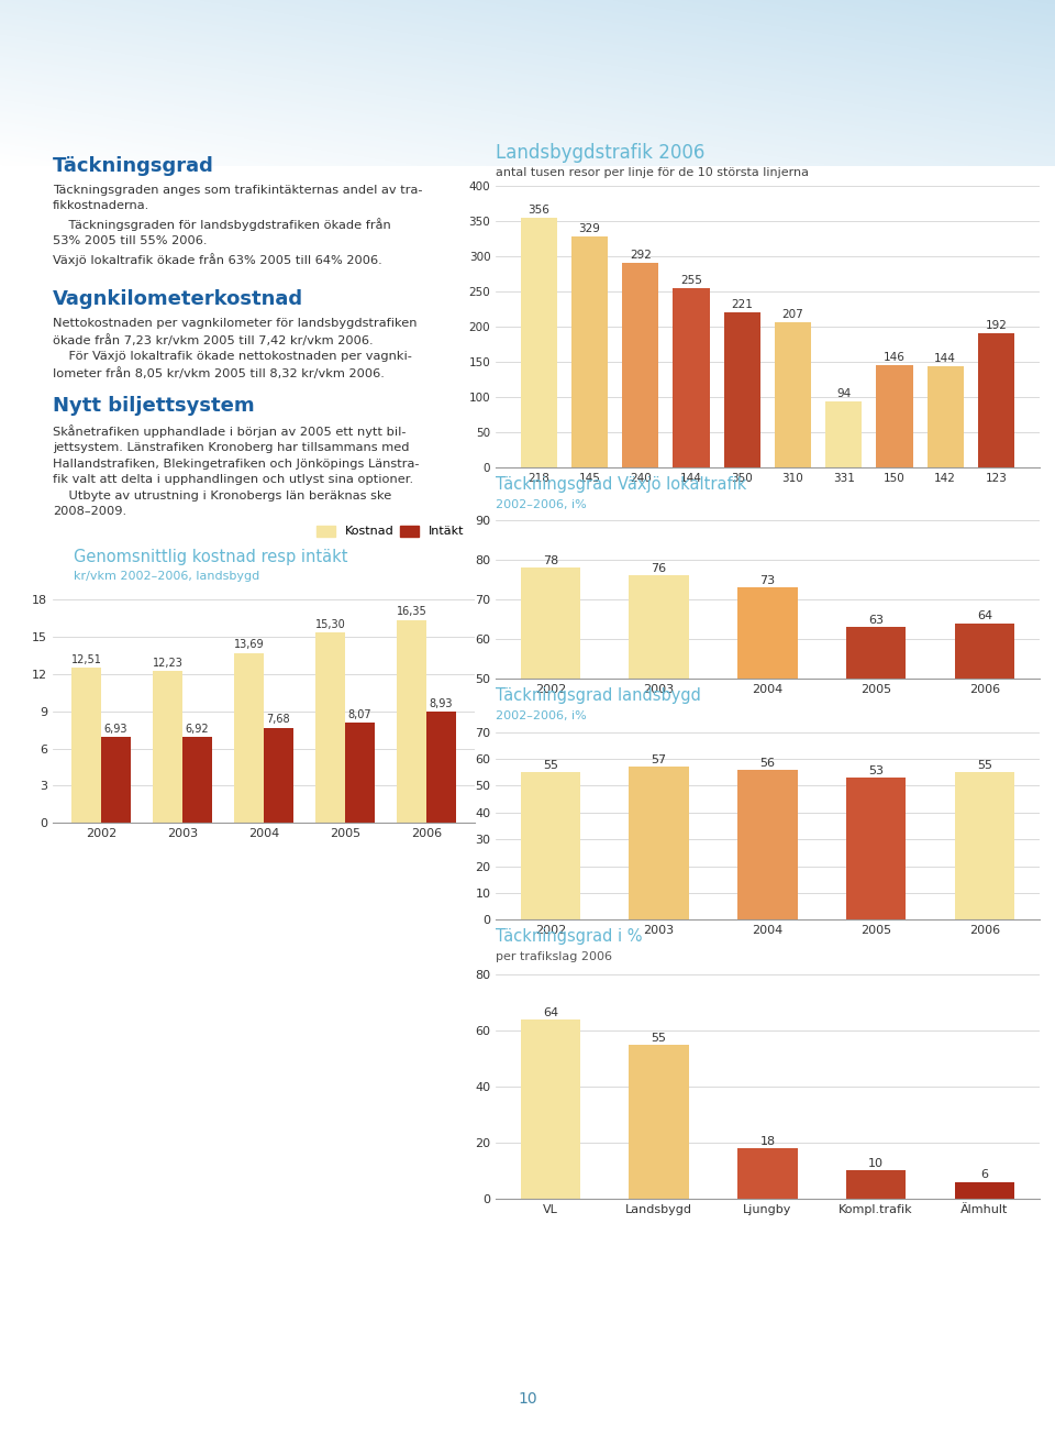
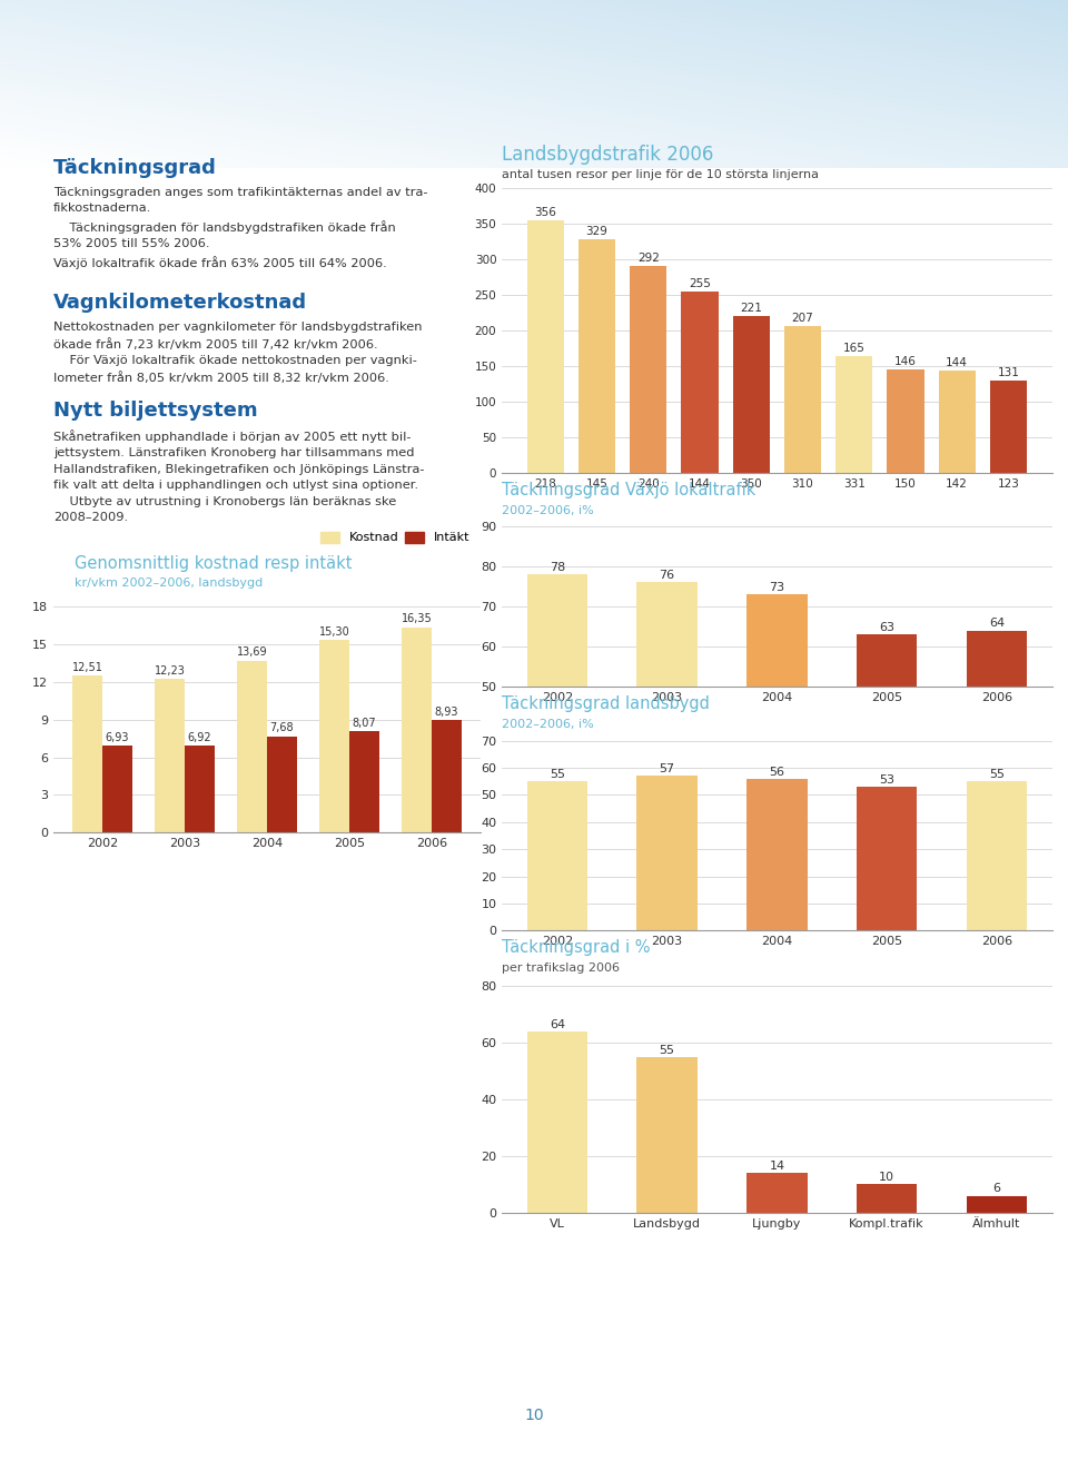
331: 94 -> 165
123: 192 -> 131
Ljungby: 18 -> 14
